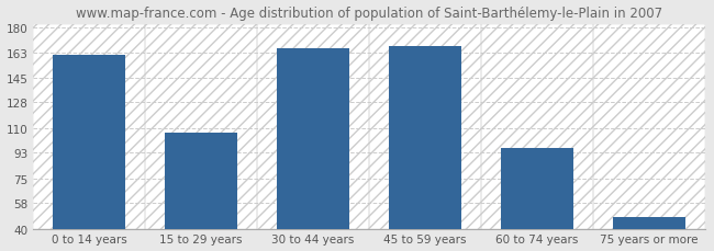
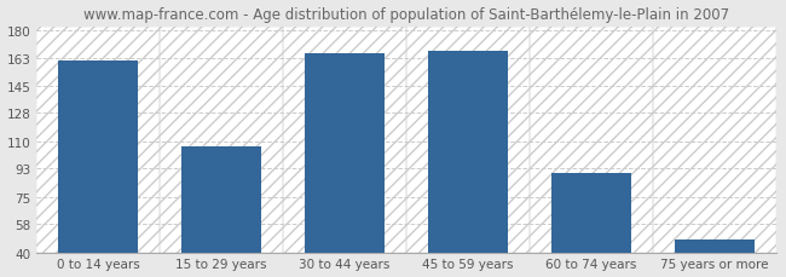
60 to 74 years: 96 -> 90
